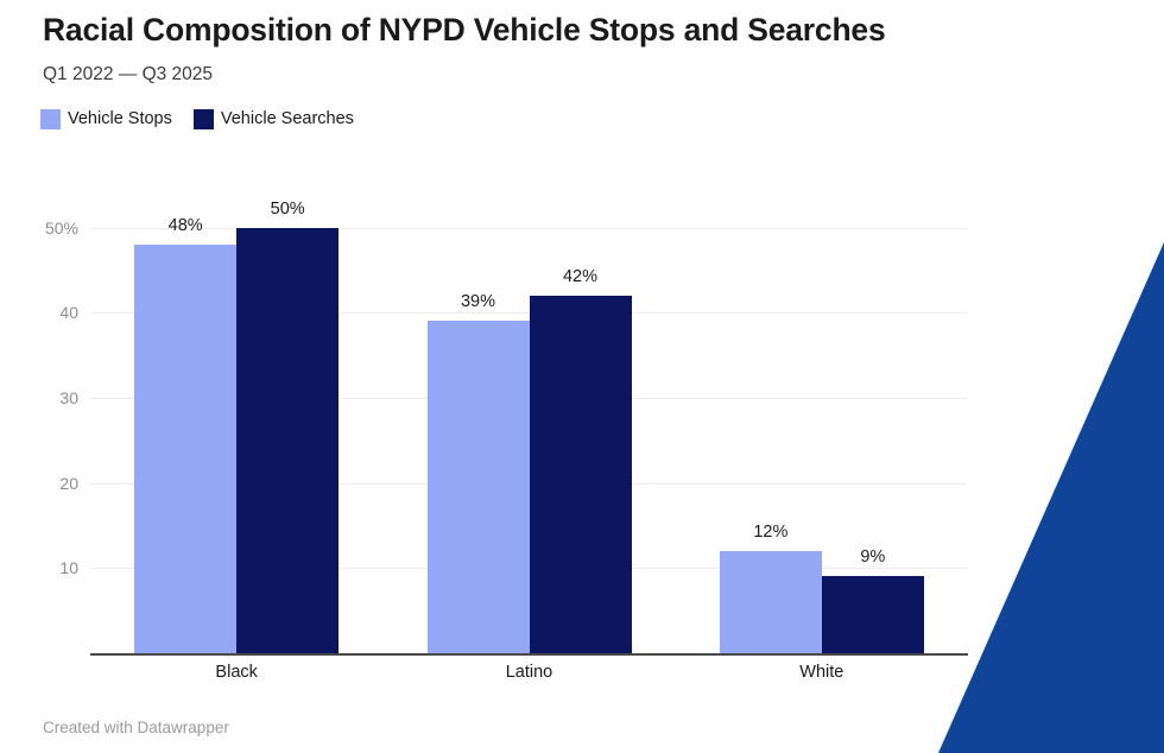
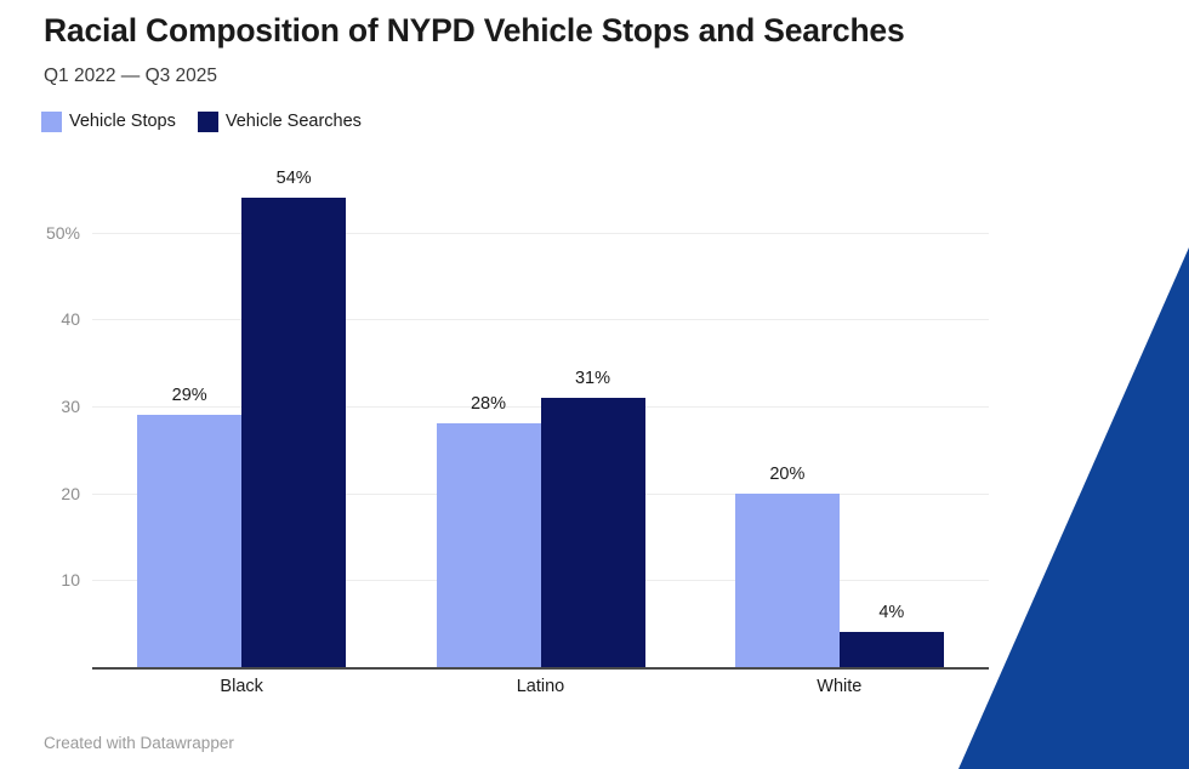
Vehicle Stops/Black: 48% -> 29%
Vehicle Searches/Black: 50% -> 54%
Vehicle Stops/Latino: 39% -> 28%
Vehicle Searches/Latino: 42% -> 31%
Vehicle Stops/White: 12% -> 20%
Vehicle Searches/White: 9% -> 4%
